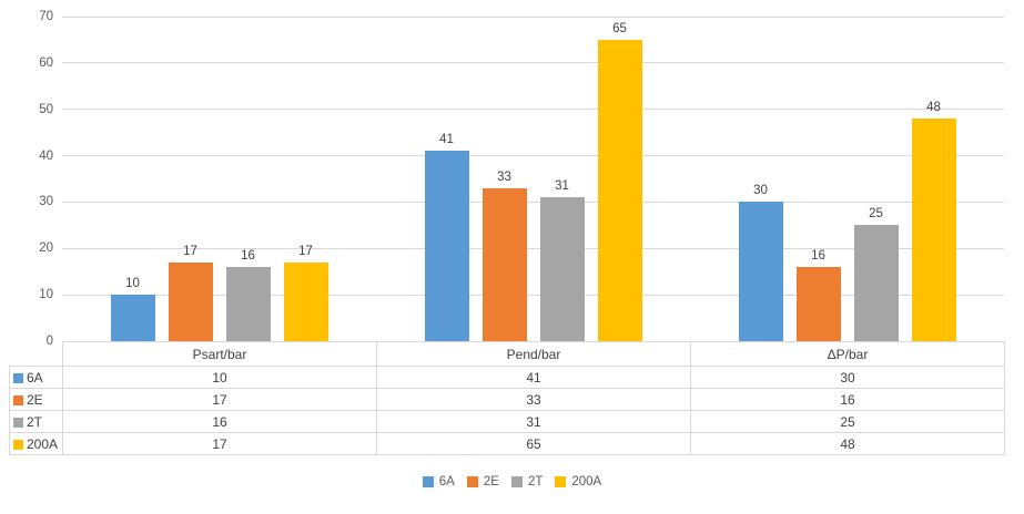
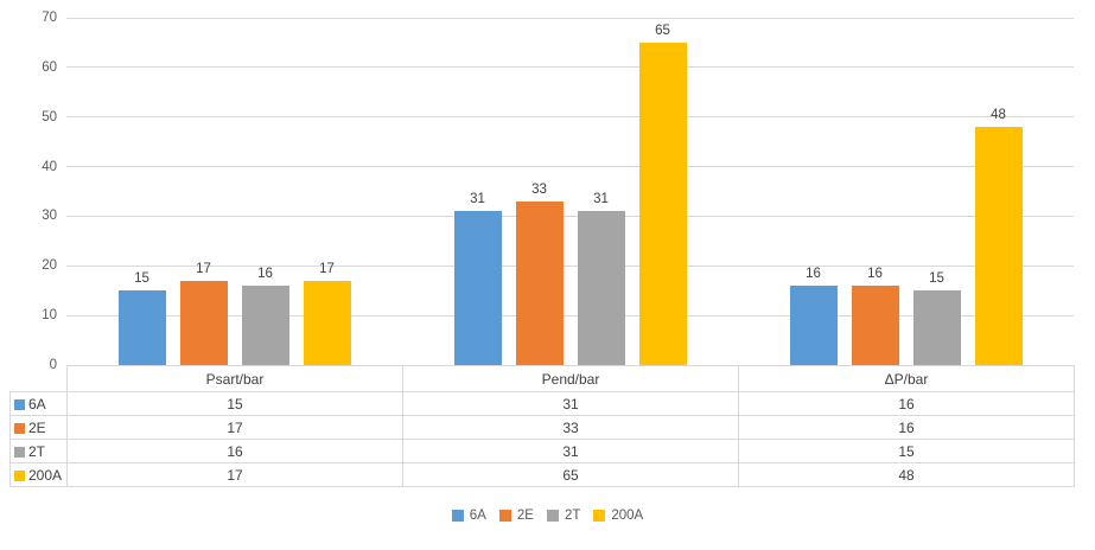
6A/Psart/bar: 10 -> 15
6A/Pend/bar: 41 -> 31
6A/ΔP/bar: 30 -> 16
2T/ΔP/bar: 25 -> 15
